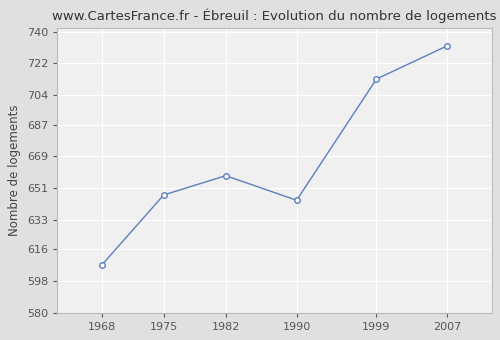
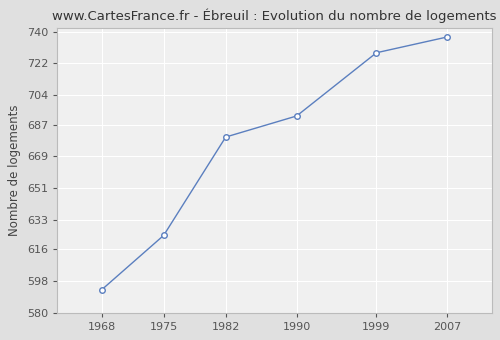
1968: 607 -> 593
1975: 647 -> 624
1982: 658 -> 680
1990: 644 -> 692
1999: 713 -> 728
2007: 732 -> 737
